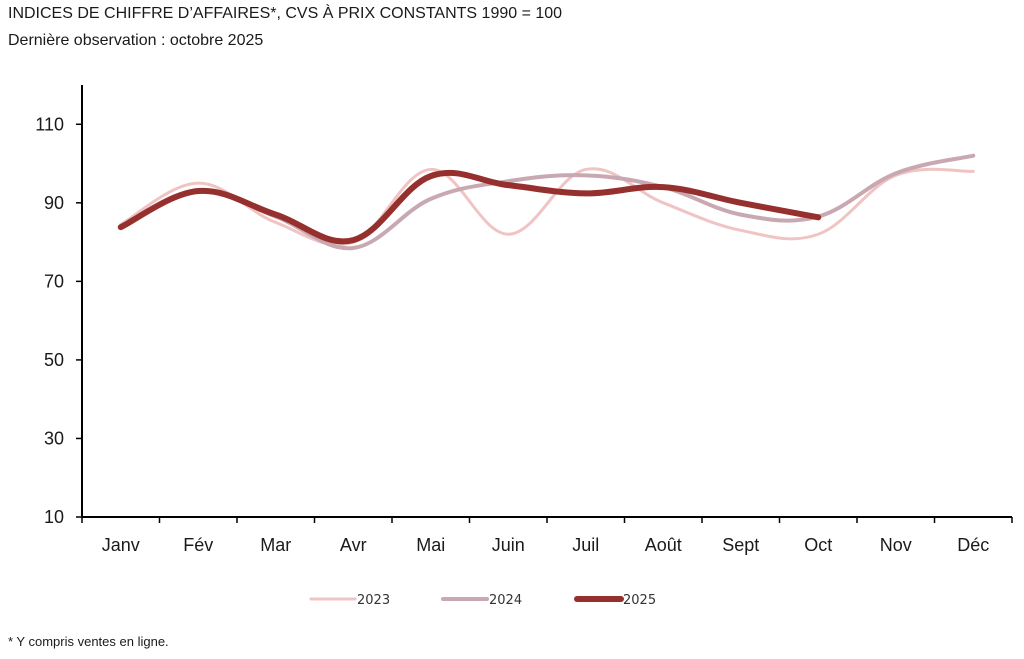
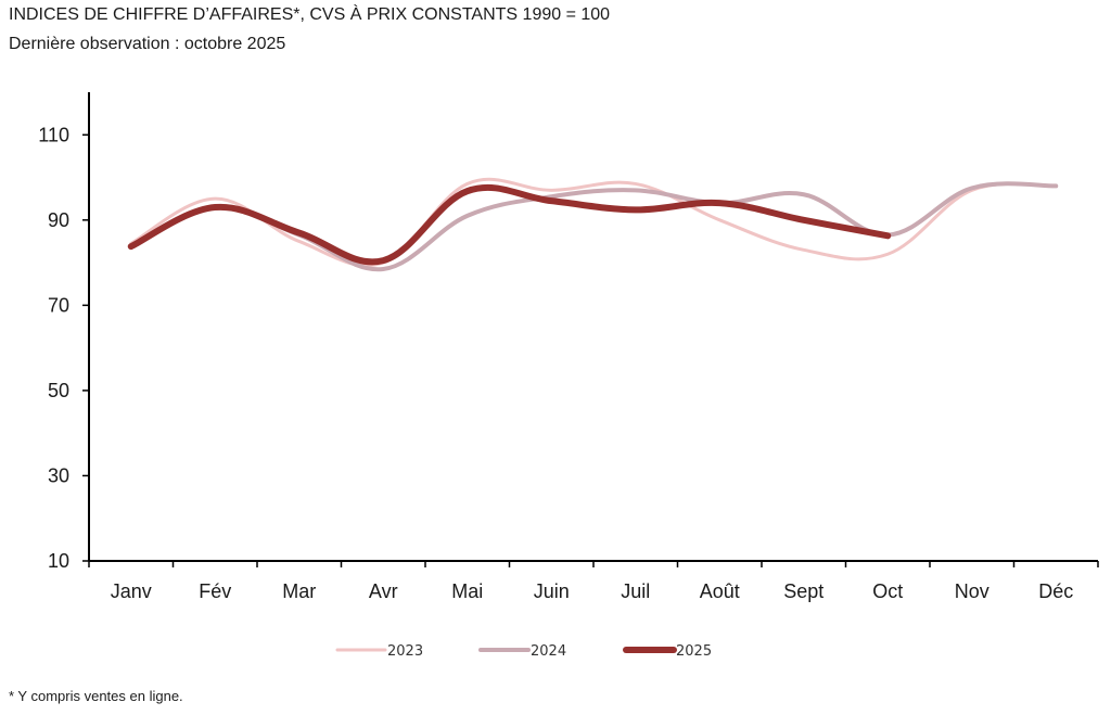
2023/Juin: 82 -> 97
2024/Sept: 87 -> 96
2024/Déc: 102 -> 98
